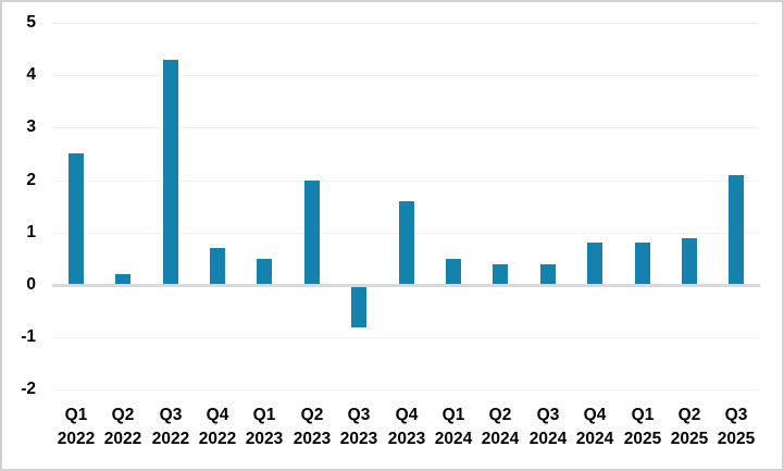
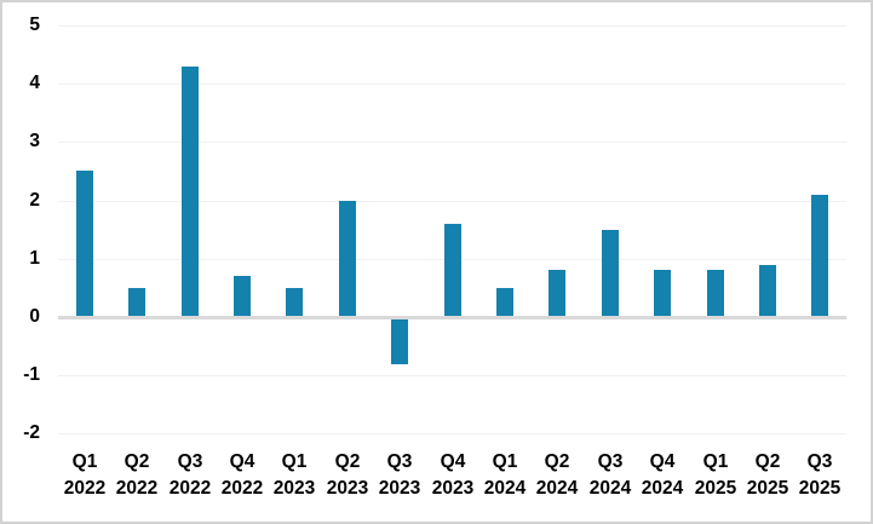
Q2 2022: 0.2 -> 0.5
Q2 2024: 0.4 -> 0.8
Q3 2024: 0.4 -> 1.5
